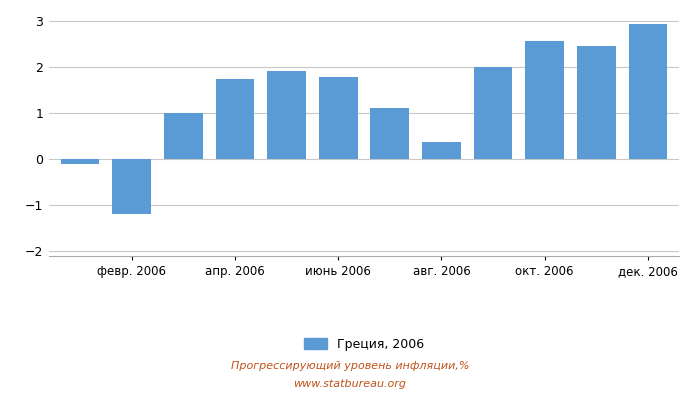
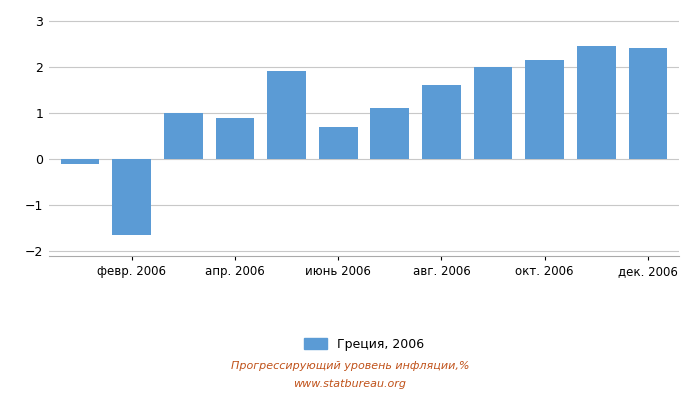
февр. 2006: -1.20 -> -1.65
апр. 2006: 1.73 -> 0.90
июнь 2006: 1.77 -> 0.70
авг. 2006: 0.37 -> 1.60
окт. 2006: 2.55 -> 2.15
дек. 2006: 2.93 -> 2.40
